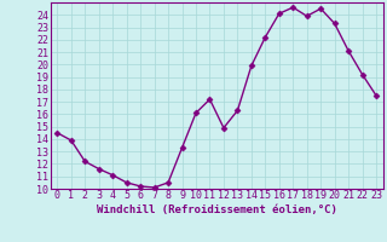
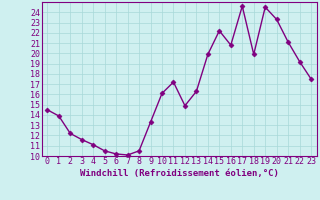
16: 24.1 -> 20.8
18: 23.9 -> 19.9
